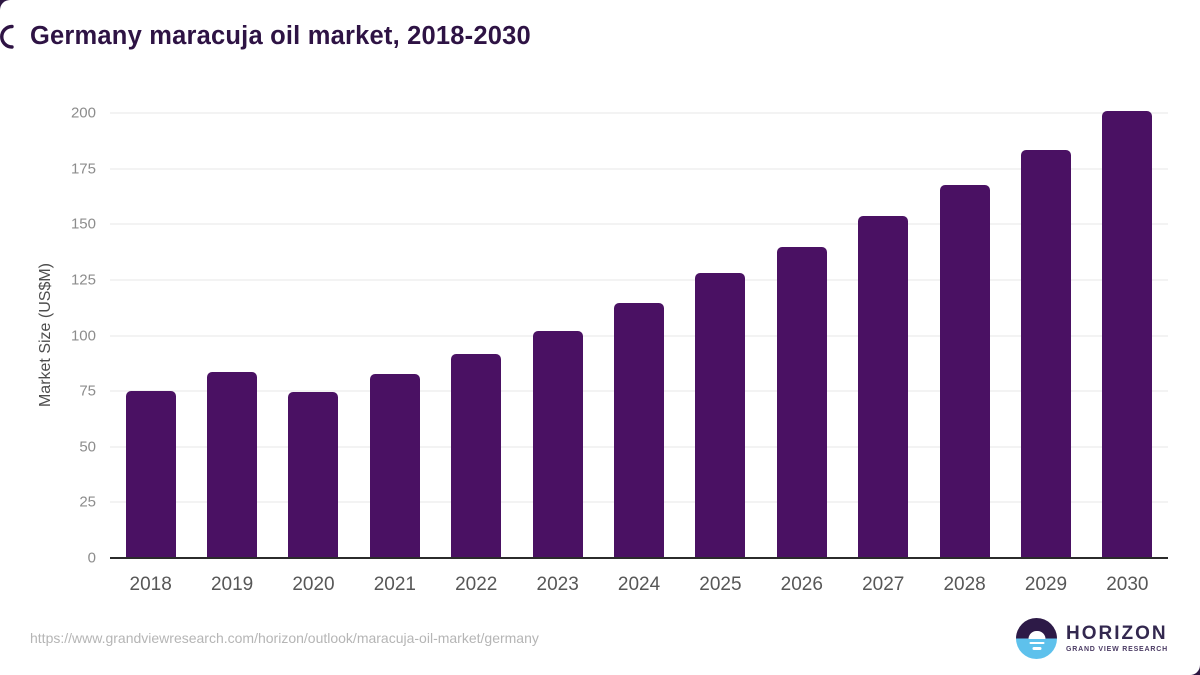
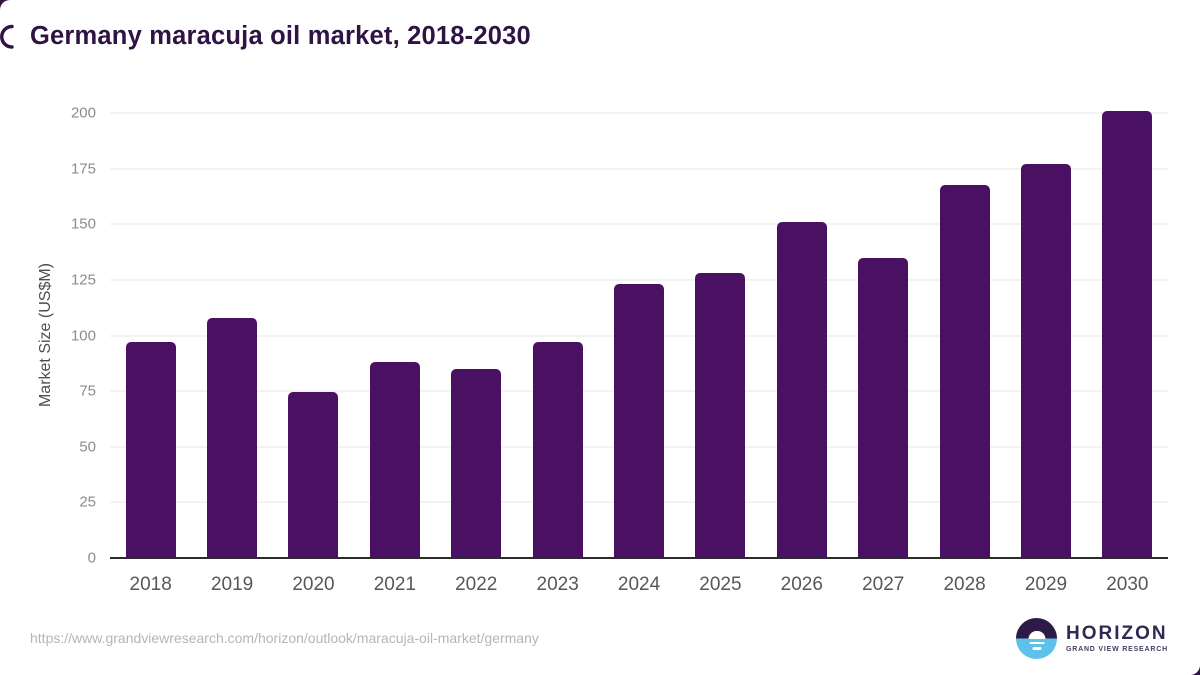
2018: 75 -> 97
2019: 83 -> 108
2021: 83 -> 88
2022: 92 -> 85
2023: 102 -> 97
2024: 115 -> 123
2026: 140 -> 151
2027: 154 -> 135
2029: 183 -> 177
